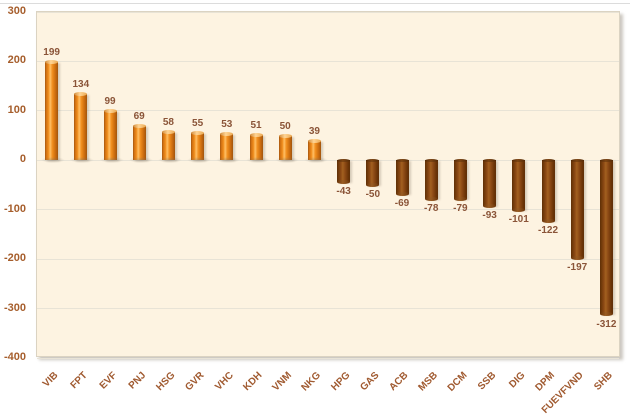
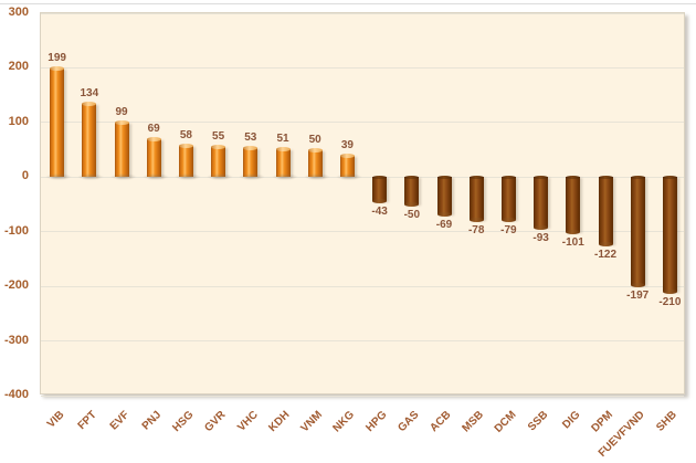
SHB: -312 -> -210
